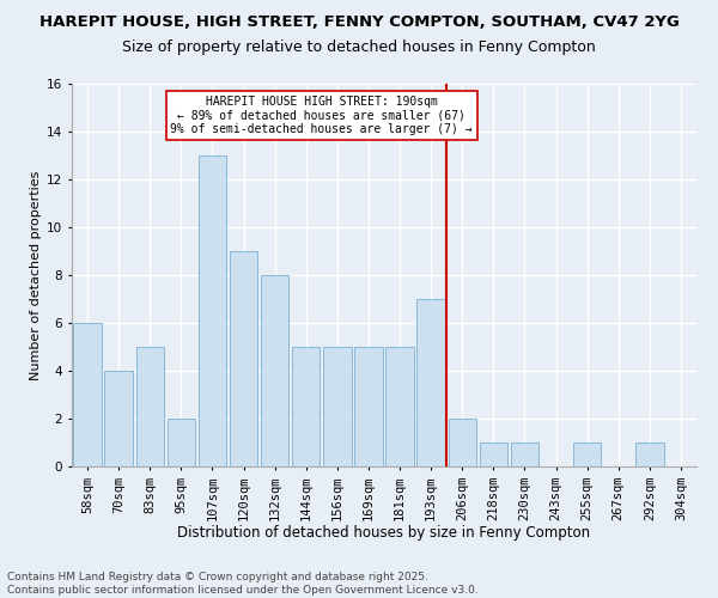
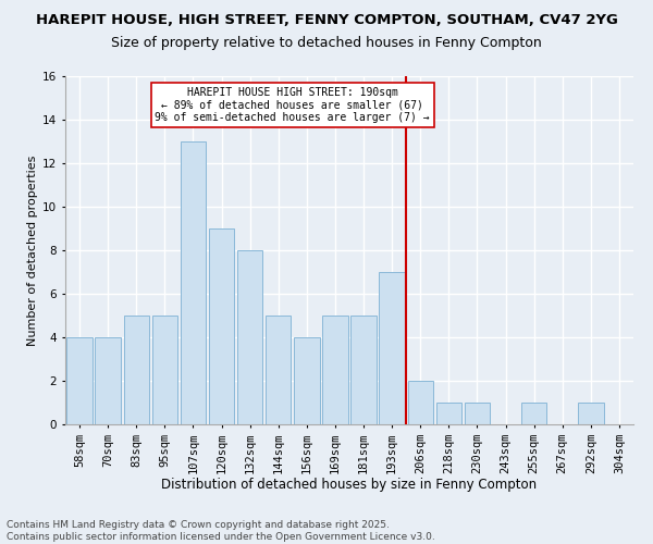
58sqm: 6 -> 4
95sqm: 2 -> 5
156sqm: 5 -> 4
